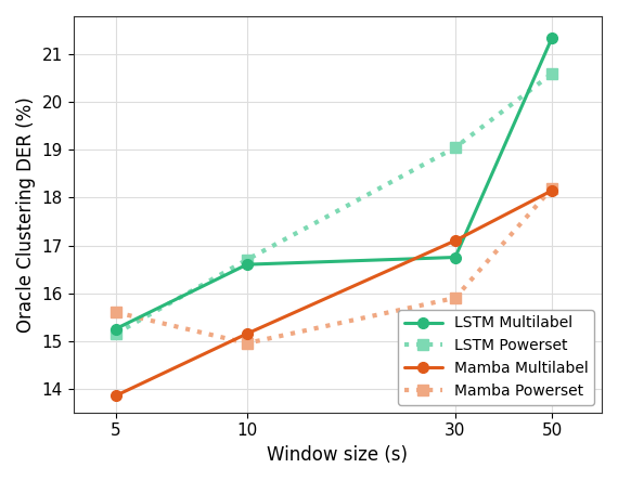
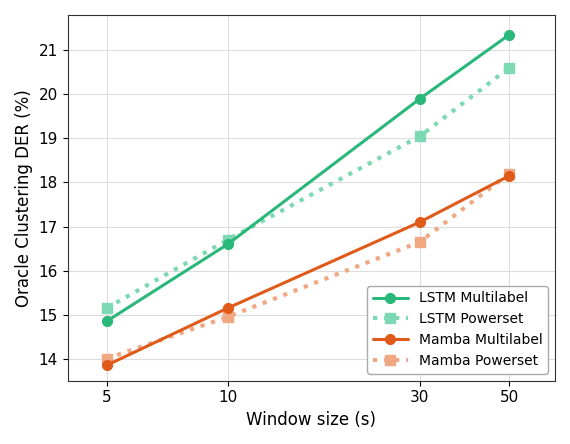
LSTM Multilabel/5: 15.25 -> 14.85
Mamba Powerset/5: 15.60 -> 14.00
LSTM Multilabel/30: 16.75 -> 19.90
Mamba Powerset/30: 15.90 -> 16.65
